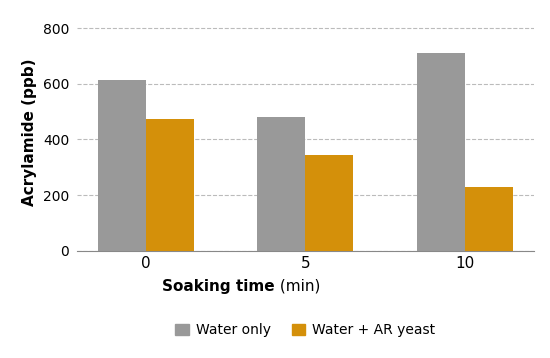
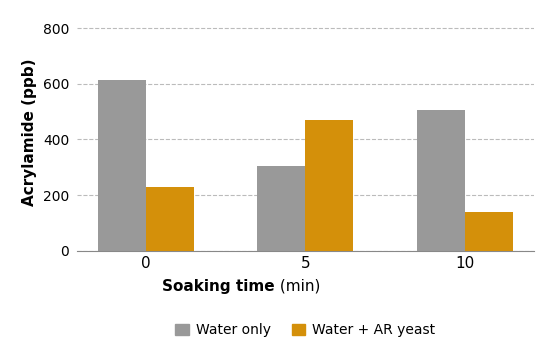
Water + AR yeast/0: 475 -> 230
Water only/5: 480 -> 305
Water + AR yeast/5: 345 -> 470
Water only/10: 710 -> 505
Water + AR yeast/10: 230 -> 140
